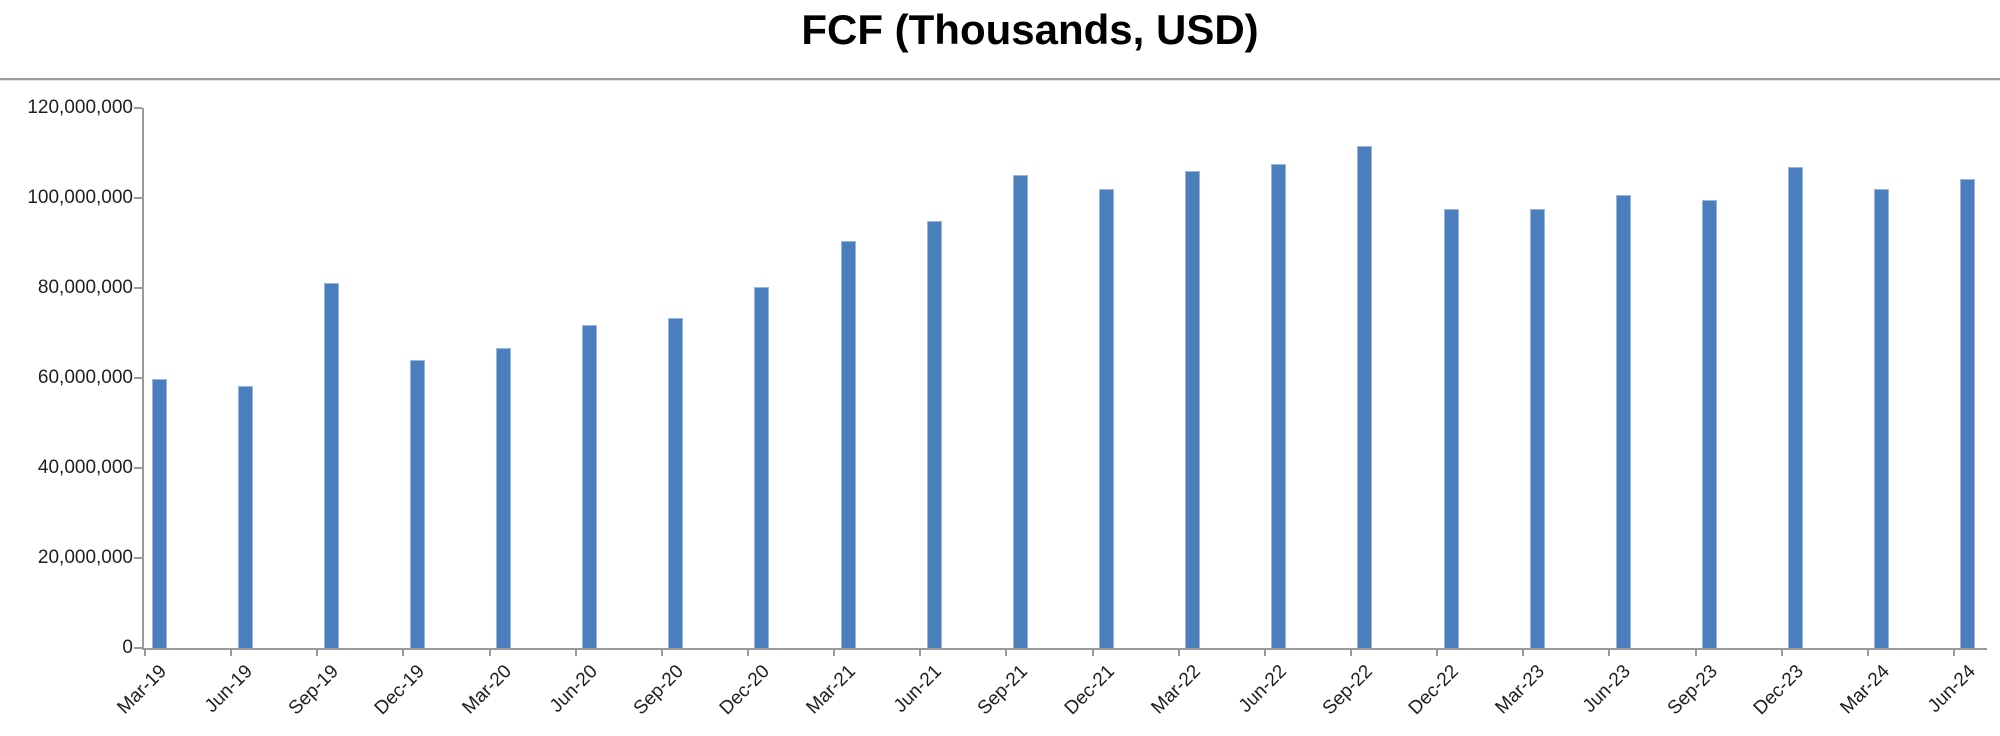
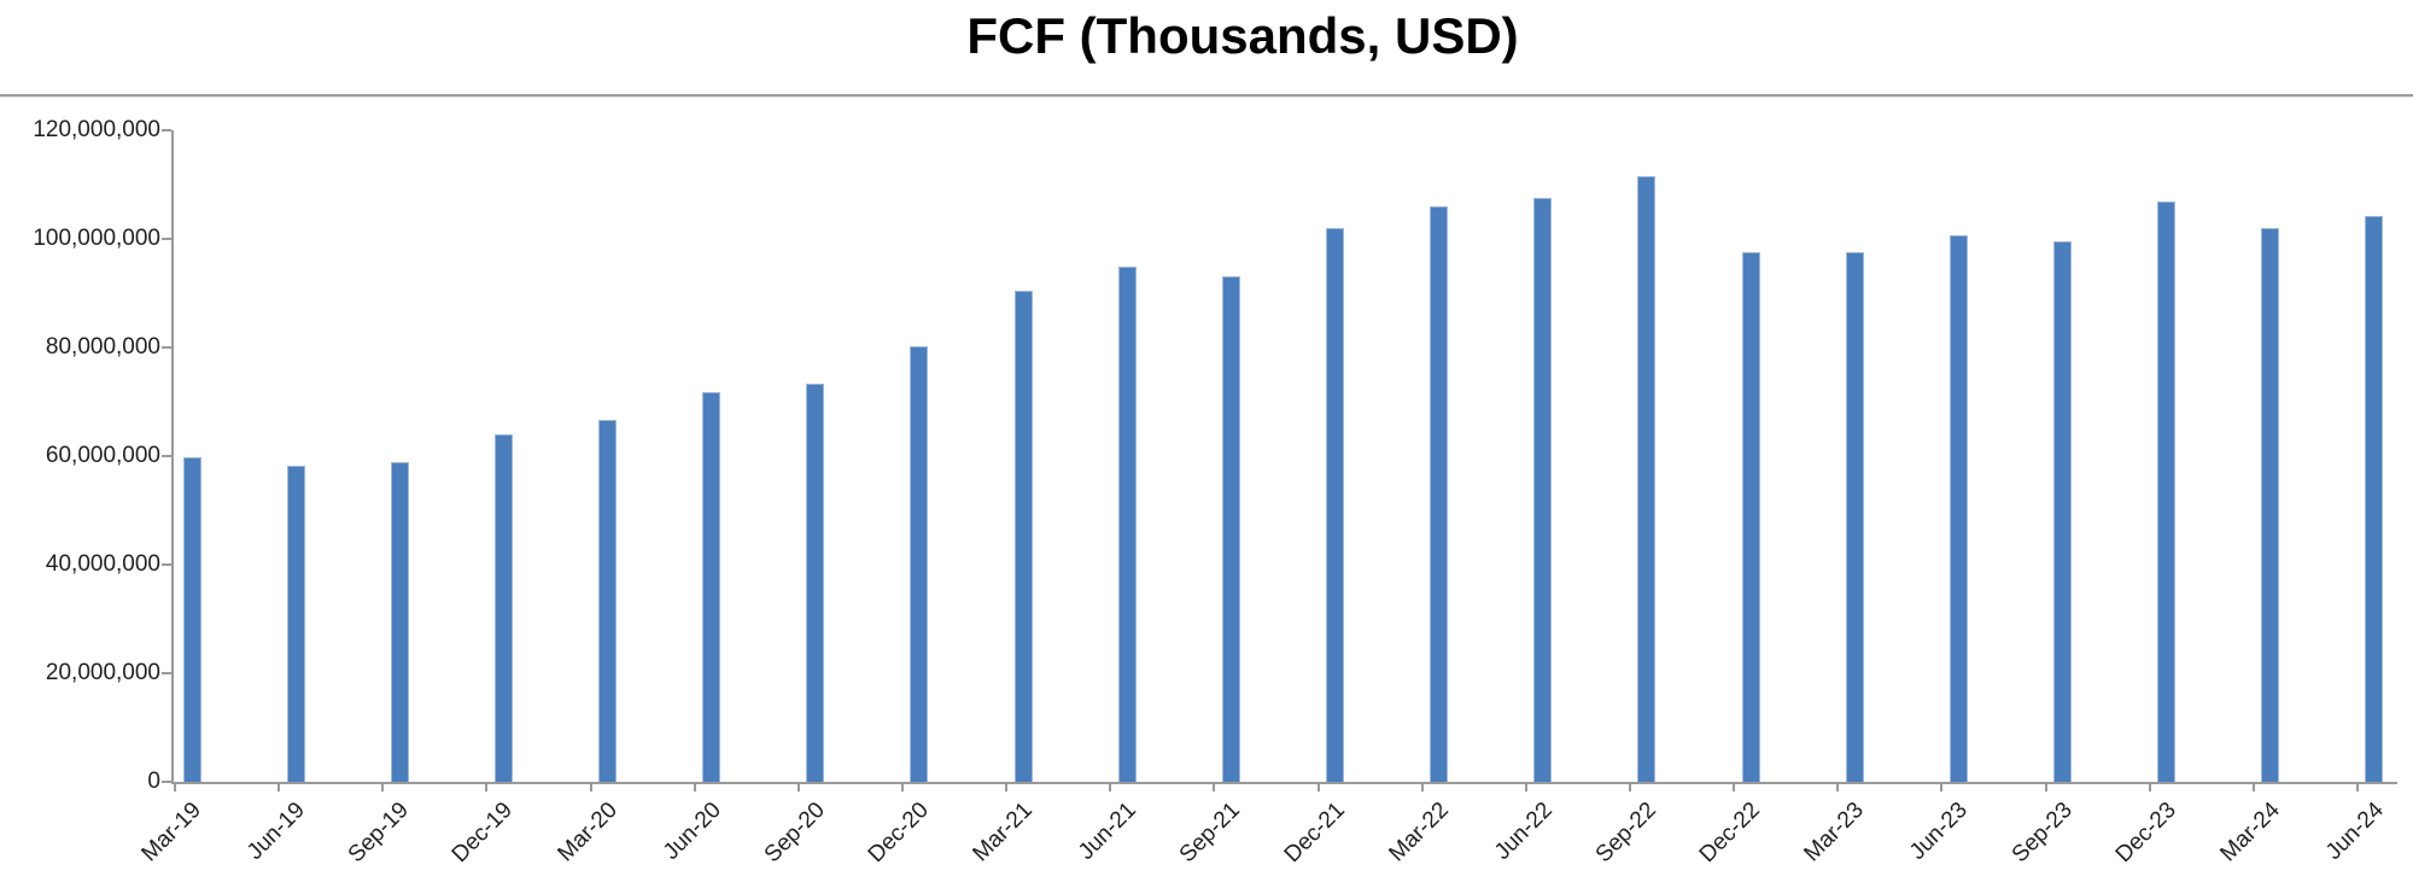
Sep-19: 81000000 -> 59000000
Sep-21: 105000000 -> 93000000
